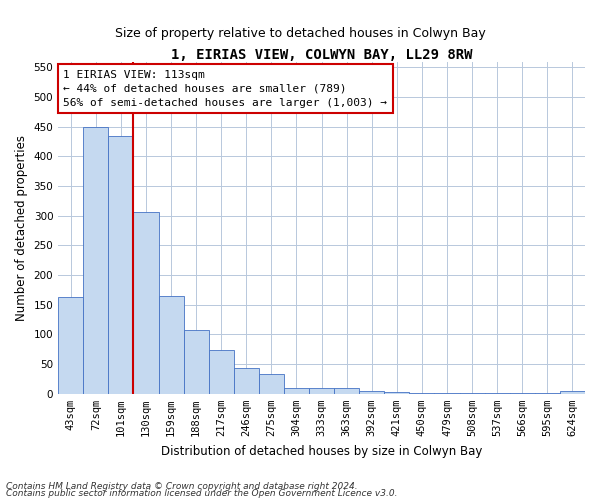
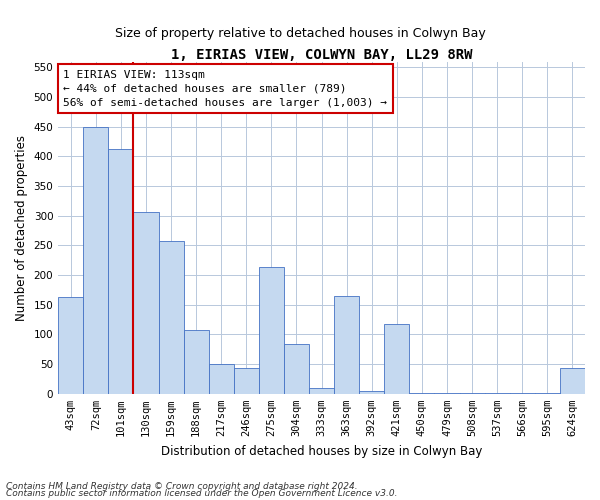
101sqm: 435 -> 412
159sqm: 165 -> 258
217sqm: 73 -> 50
275sqm: 33 -> 214
304sqm: 10 -> 84
363sqm: 9 -> 164
421sqm: 3 -> 118
624sqm: 4 -> 44
